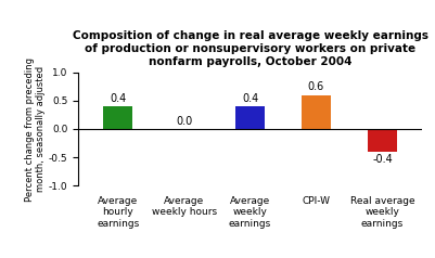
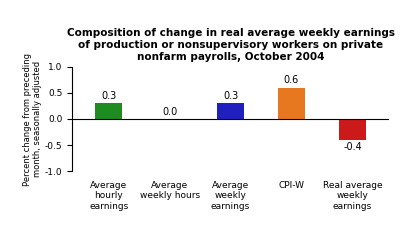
Average hourly earnings: 0.4 -> 0.3
Average weekly earnings: 0.4 -> 0.3
